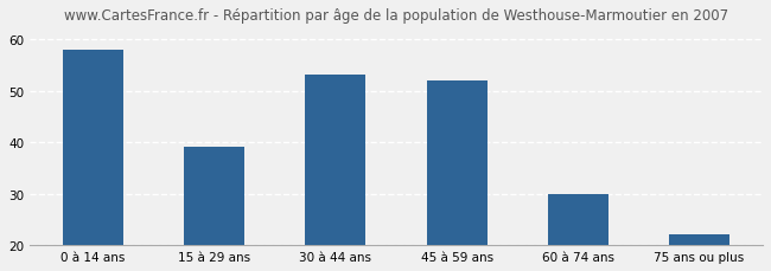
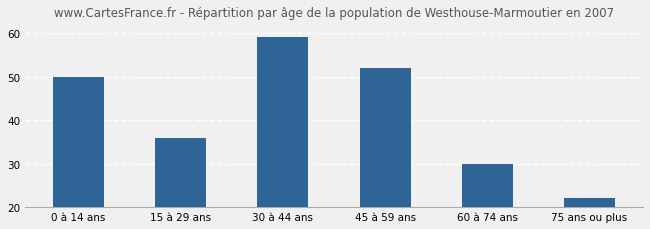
0 à 14 ans: 58 -> 50
15 à 29 ans: 39 -> 36
30 à 44 ans: 53 -> 59
